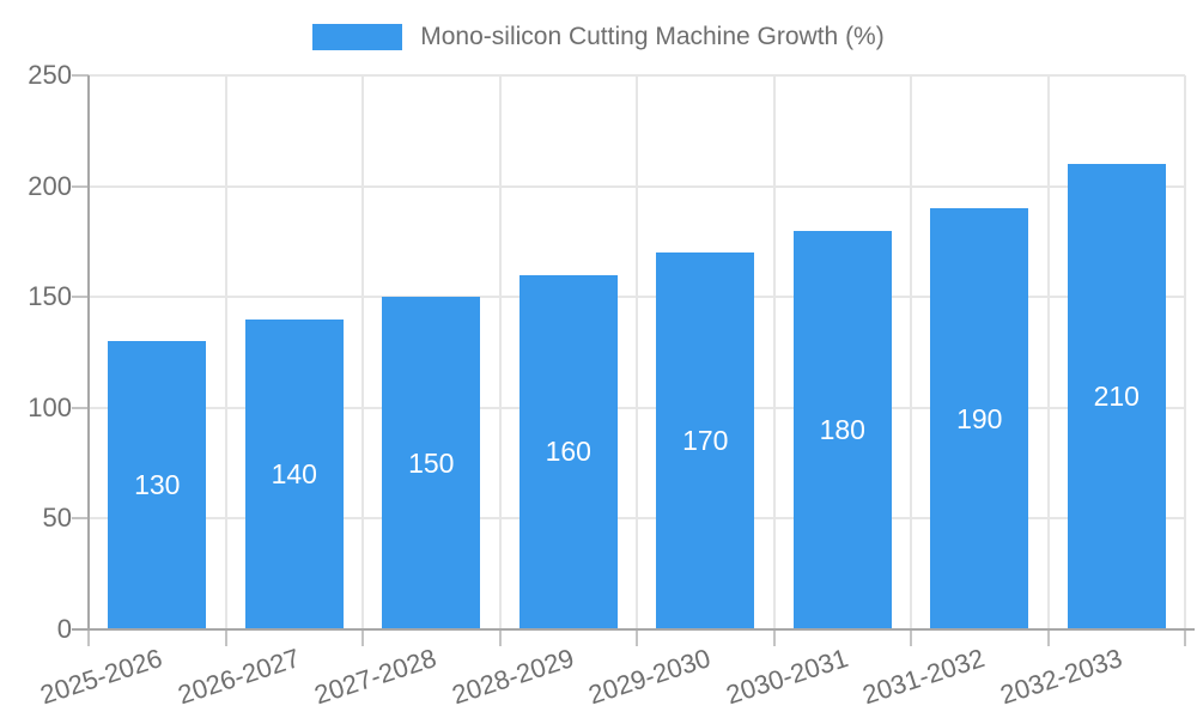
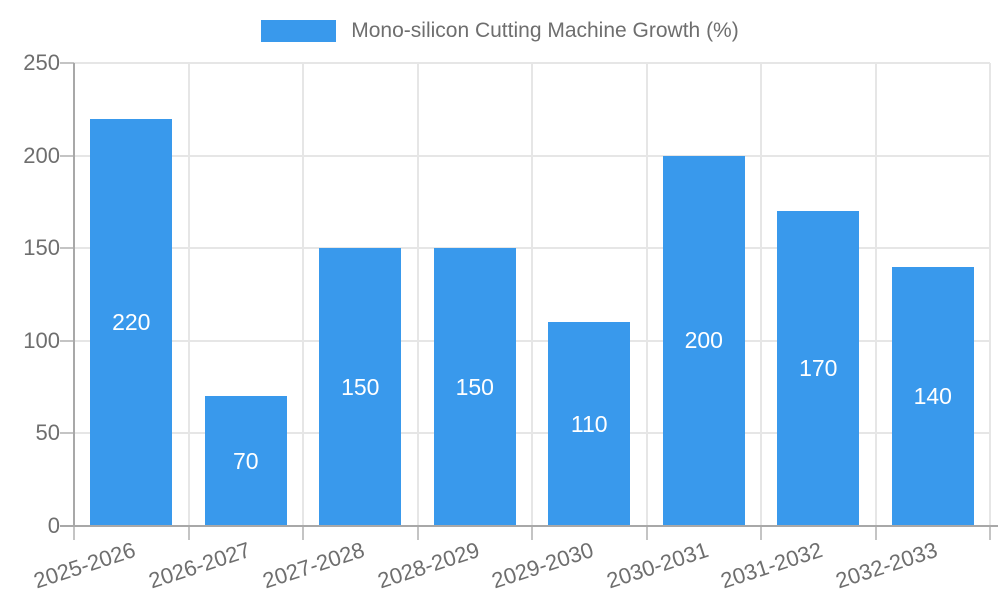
2025-2026: 130 -> 220
2026-2027: 140 -> 70
2028-2029: 160 -> 150
2029-2030: 170 -> 110
2030-2031: 180 -> 200
2031-2032: 190 -> 170
2032-2033: 210 -> 140
